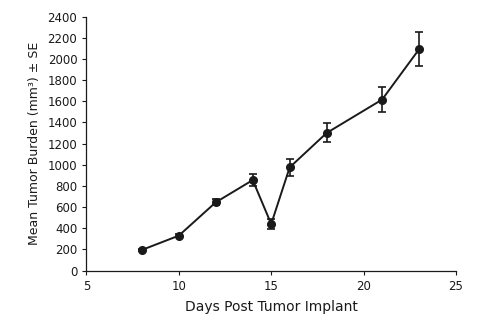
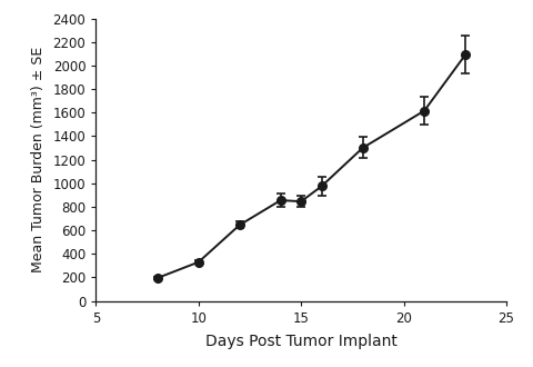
15: 440 -> 840
